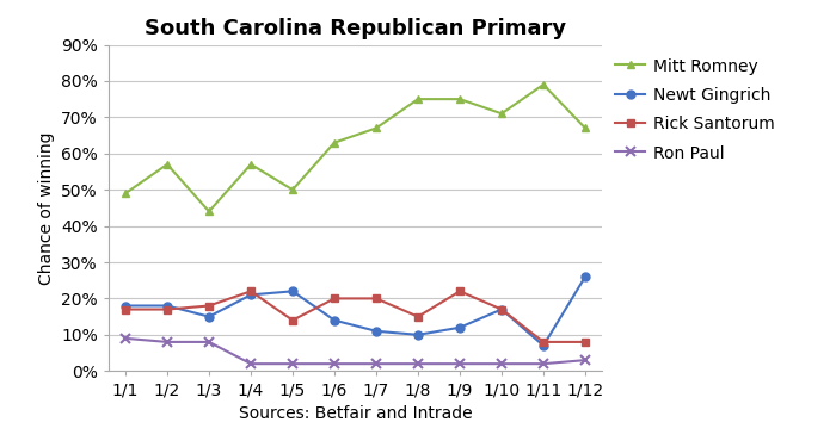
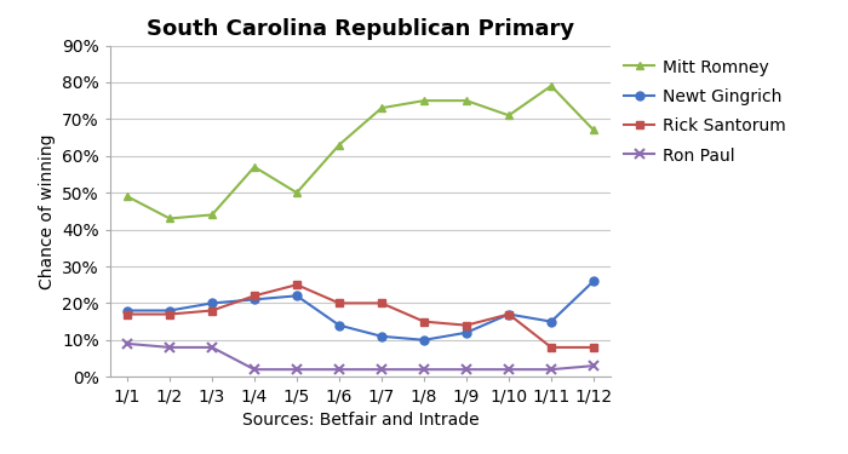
Mitt Romney/1/2: 57% -> 43%
Newt Gingrich/1/3: 15% -> 20%
Rick Santorum/1/5: 14% -> 25%
Mitt Romney/1/7: 67% -> 73%
Rick Santorum/1/9: 22% -> 14%
Newt Gingrich/1/11: 7% -> 15%
